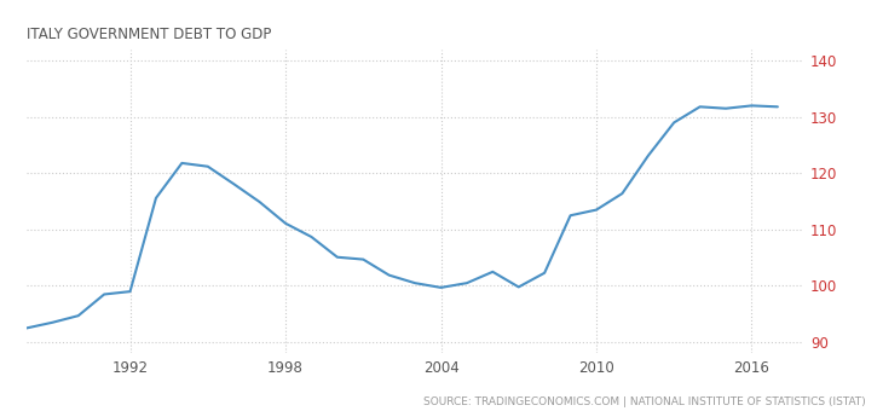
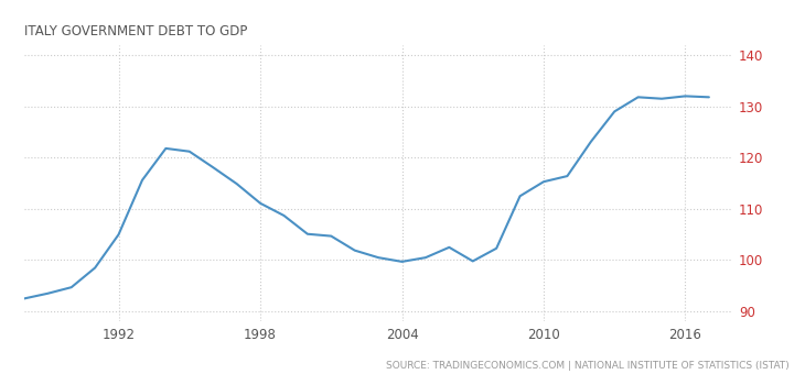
1992: 99.0 -> 105.0
2010: 113.5 -> 115.3
